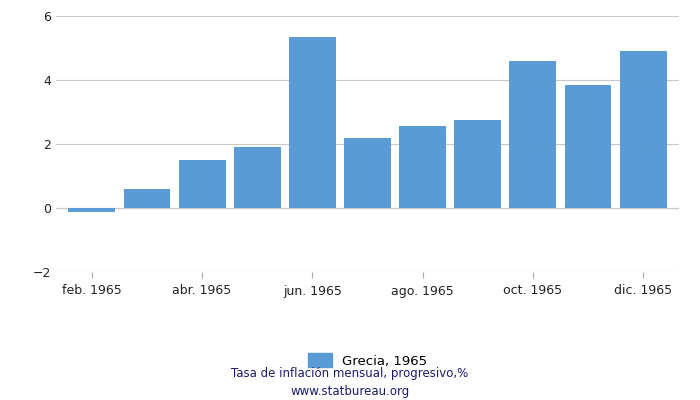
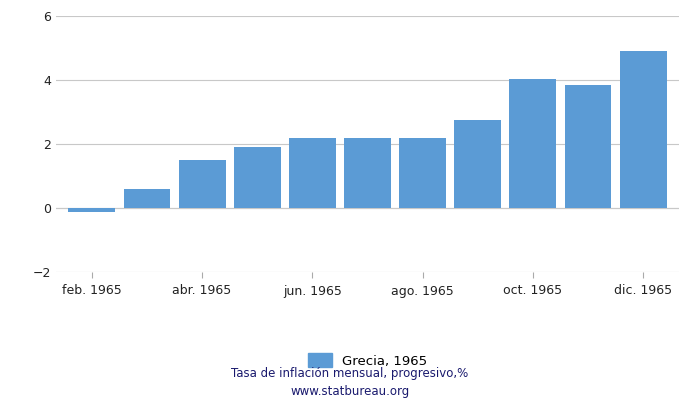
jun. 1965: 5.35 -> 2.20
ago. 1965: 2.55 -> 2.20
oct. 1965: 4.60 -> 4.02
